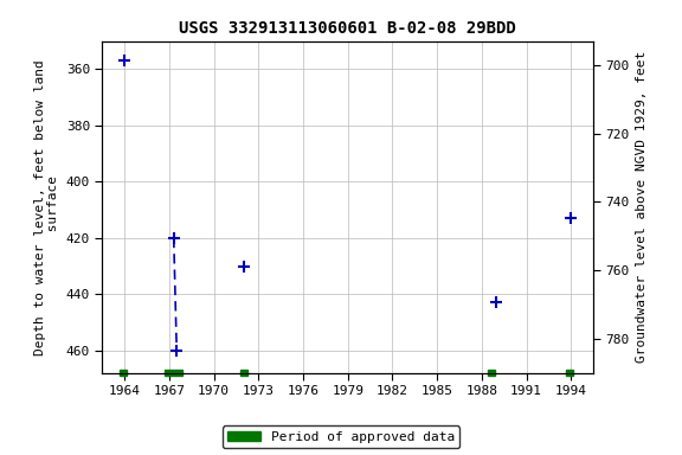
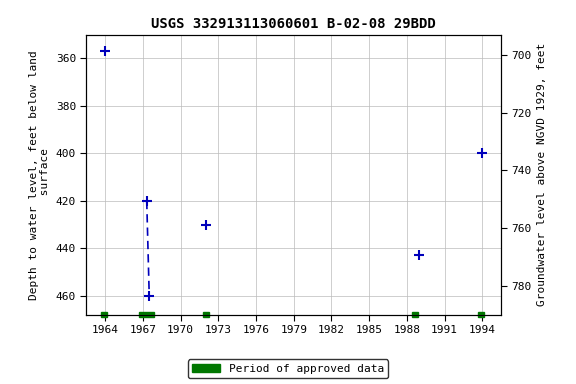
1994: 413 -> 400
